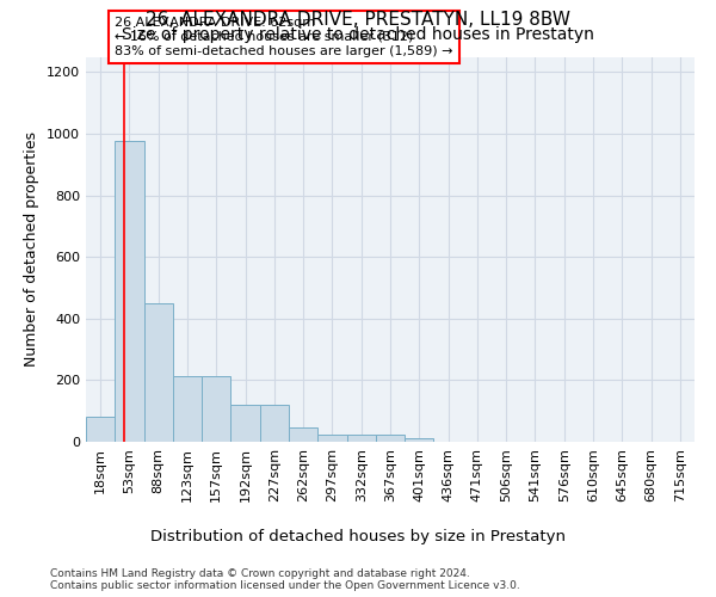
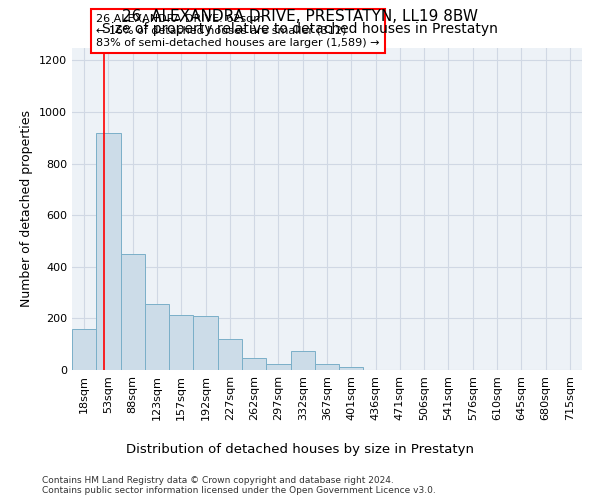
18sqm: 80 -> 160
53sqm: 975 -> 920
123sqm: 215 -> 255
192sqm: 120 -> 210
332sqm: 25 -> 75
